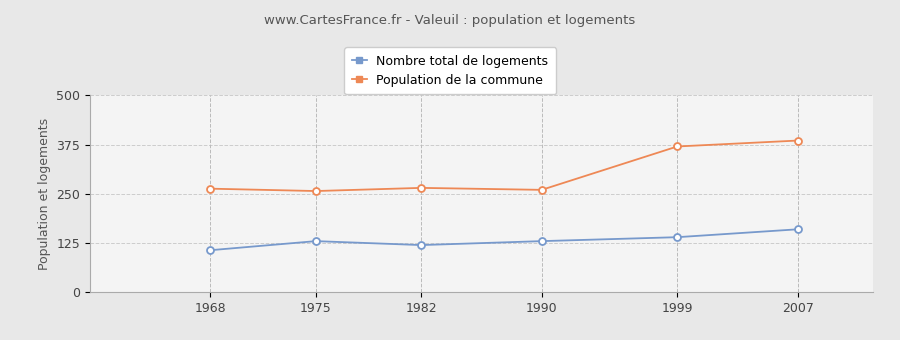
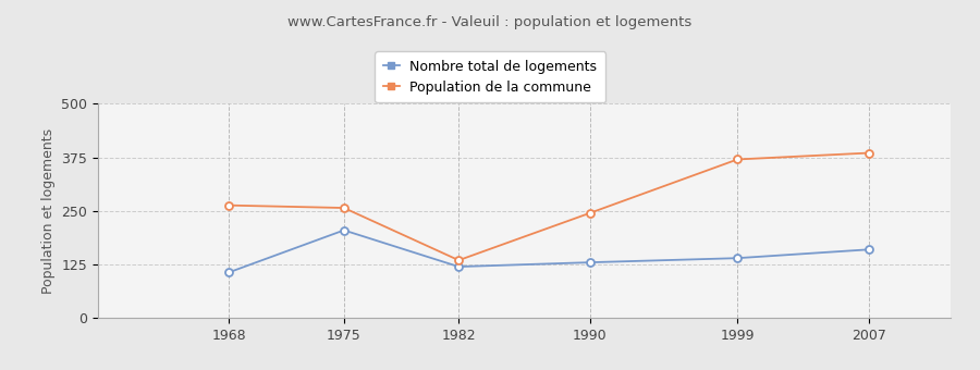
Nombre total de logements/1975: 130 -> 205
Population de la commune/1982: 265 -> 135
Population de la commune/1990: 260 -> 245
